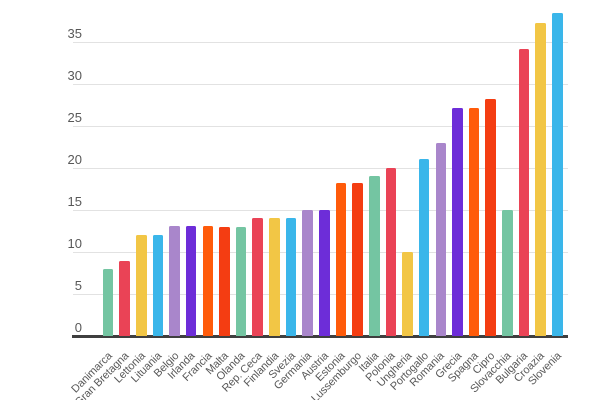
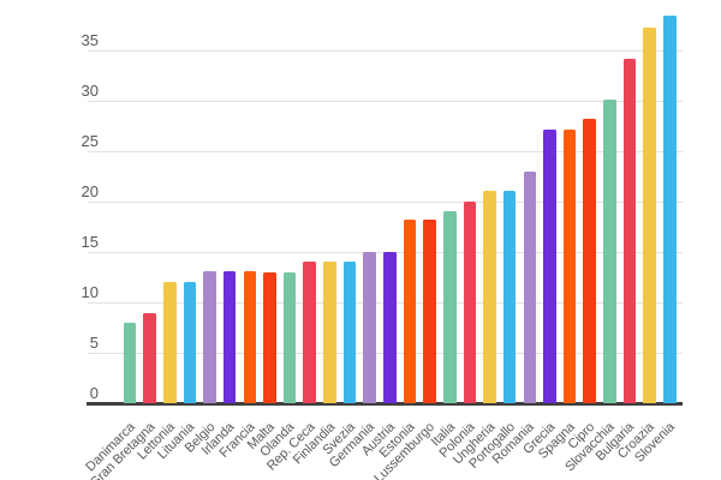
Ungheria: 10 -> 21
Slovacchia: 15 -> 30
